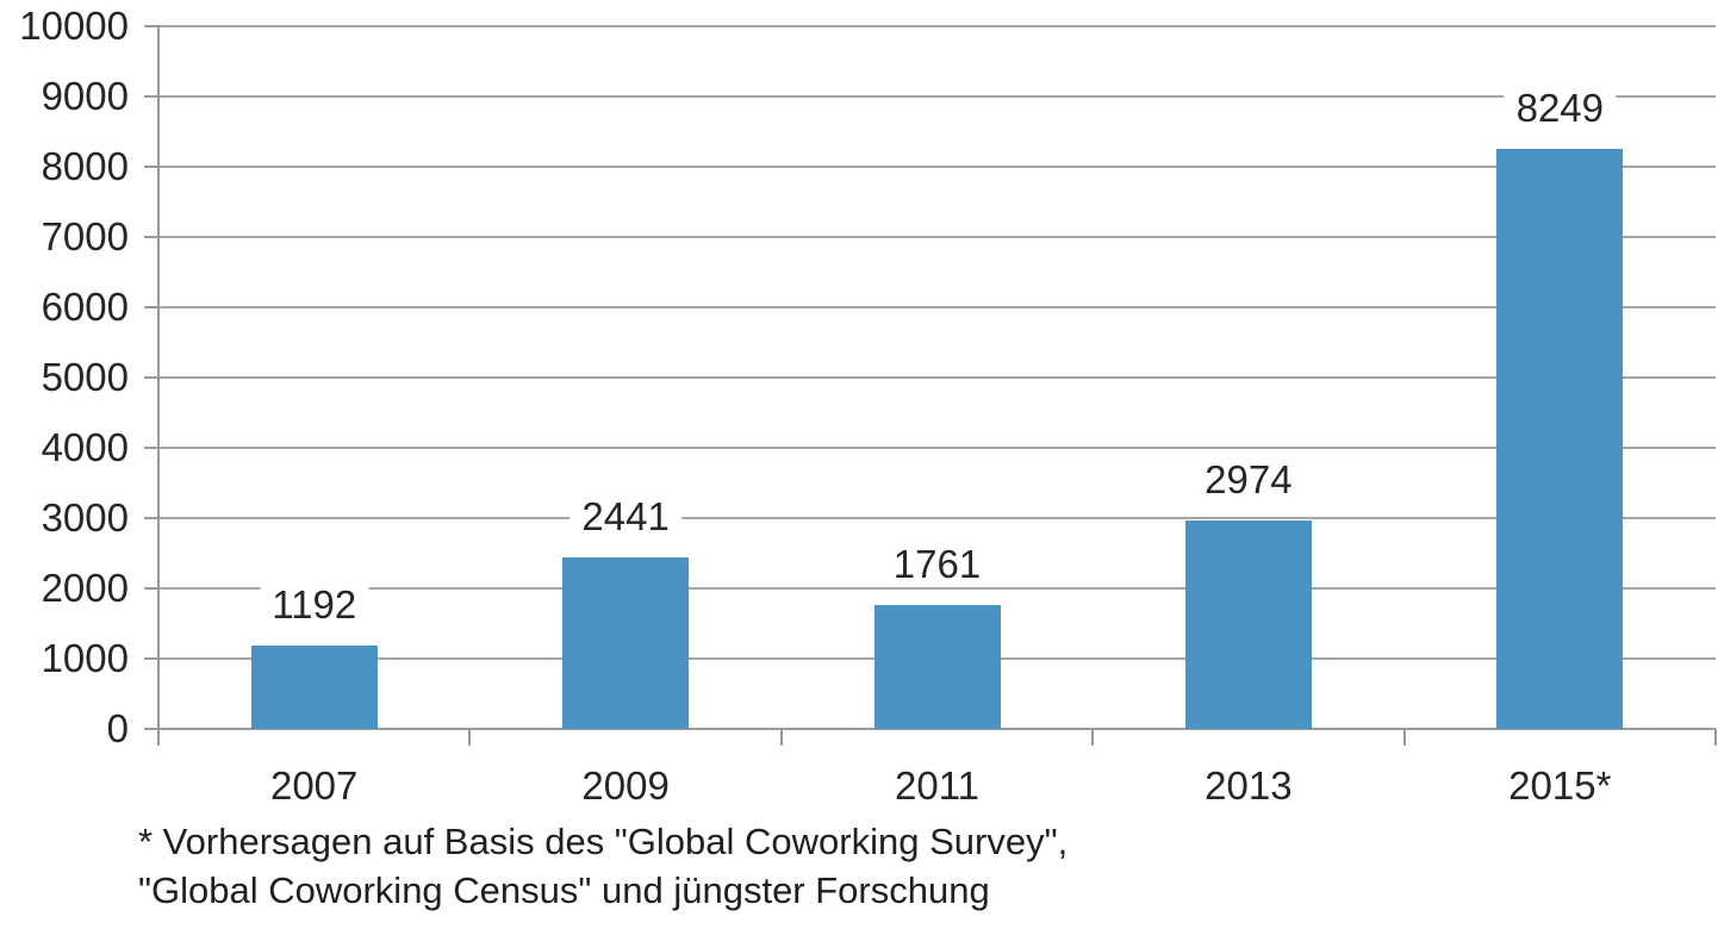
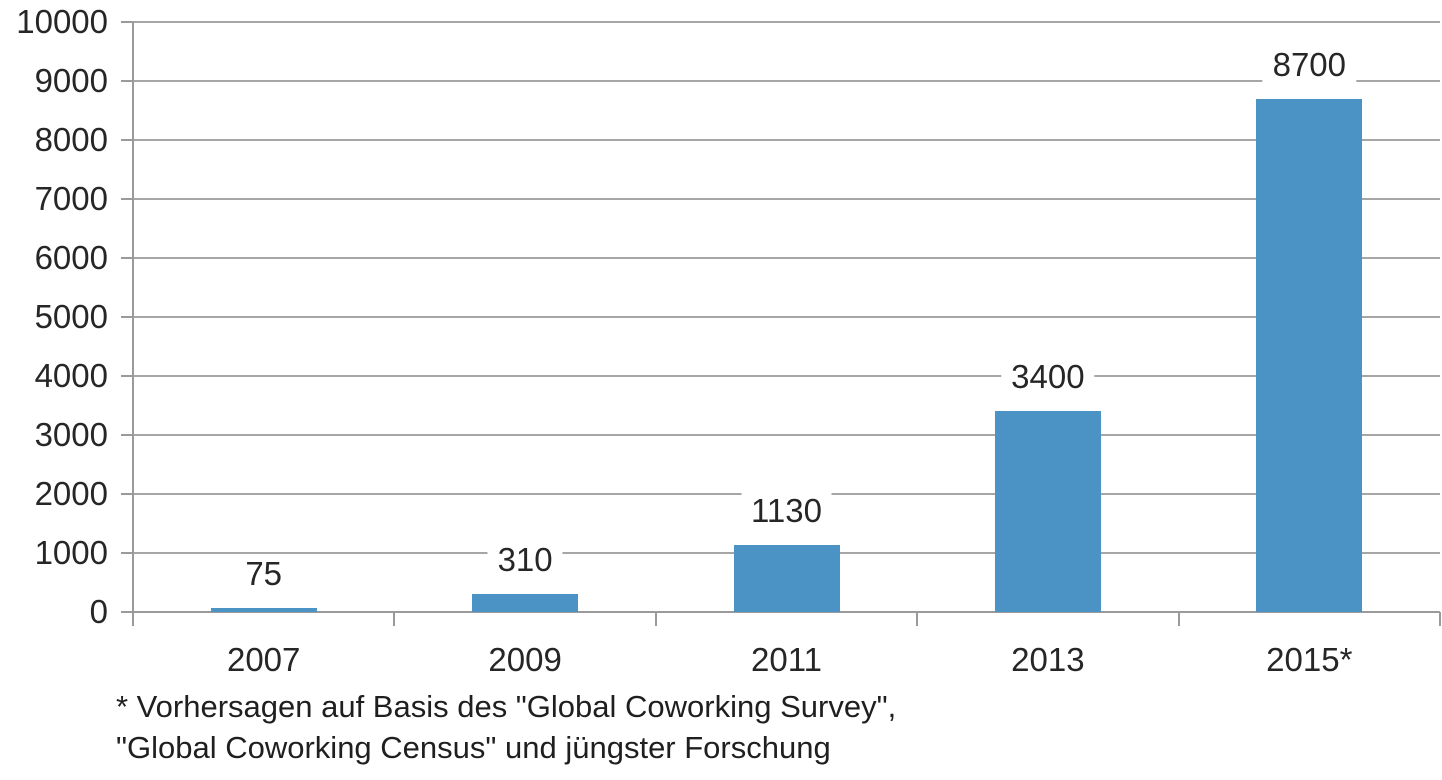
2007: 1192 -> 75
2009: 2441 -> 310
2011: 1761 -> 1130
2013: 2974 -> 3400
2015*: 8249 -> 8700
